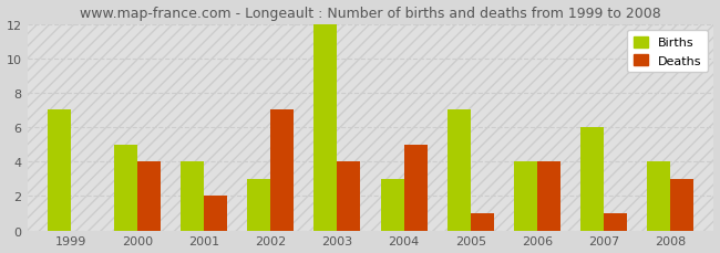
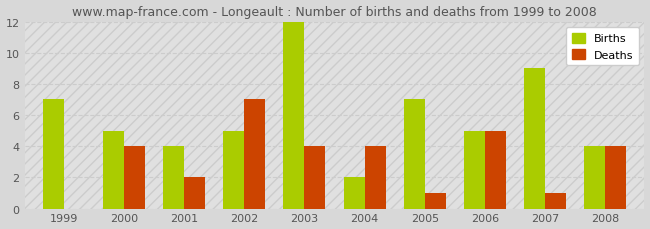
Births/2002: 3 -> 5
Births/2004: 3 -> 2
Deaths/2004: 5 -> 4
Births/2006: 4 -> 5
Deaths/2006: 4 -> 5
Births/2007: 6 -> 9
Deaths/2008: 3 -> 4
